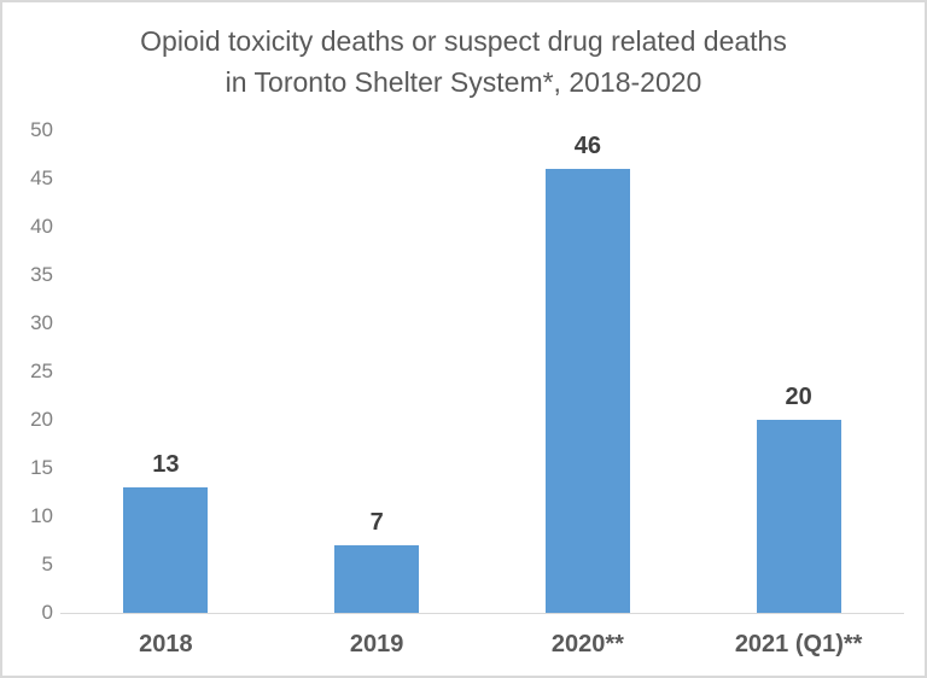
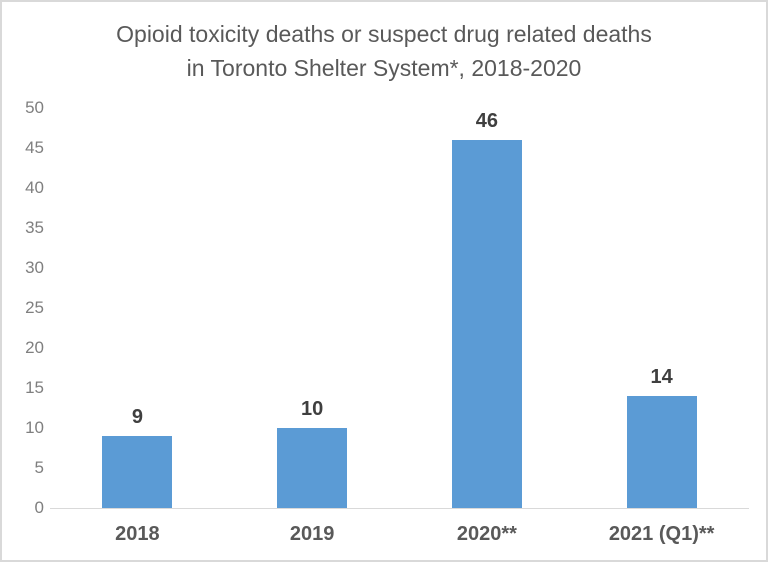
2018: 13 -> 9
2019: 7 -> 10
2021 (Q1)**: 20 -> 14
